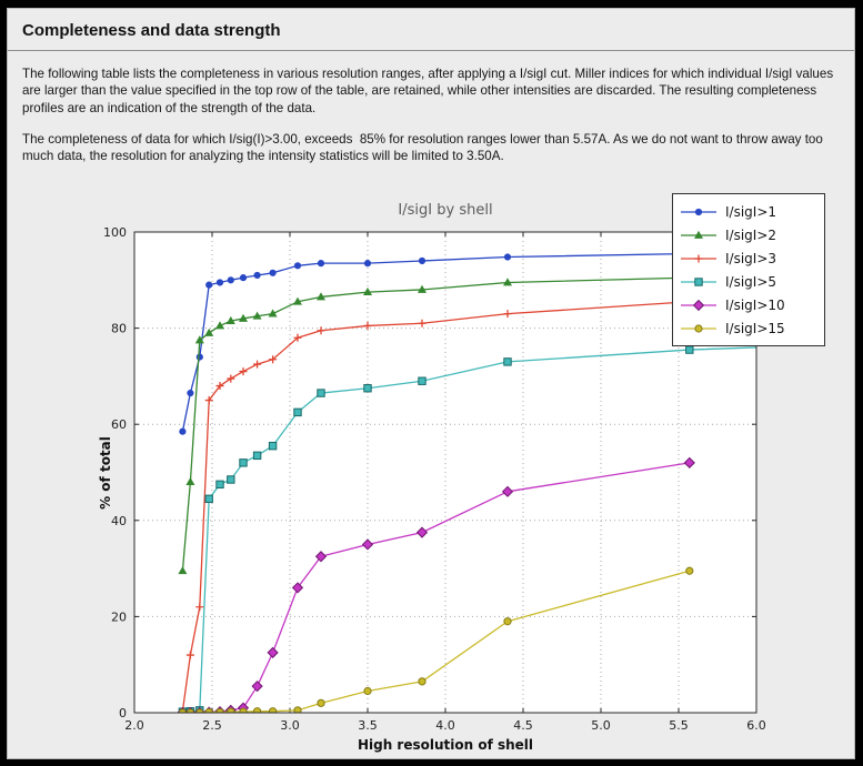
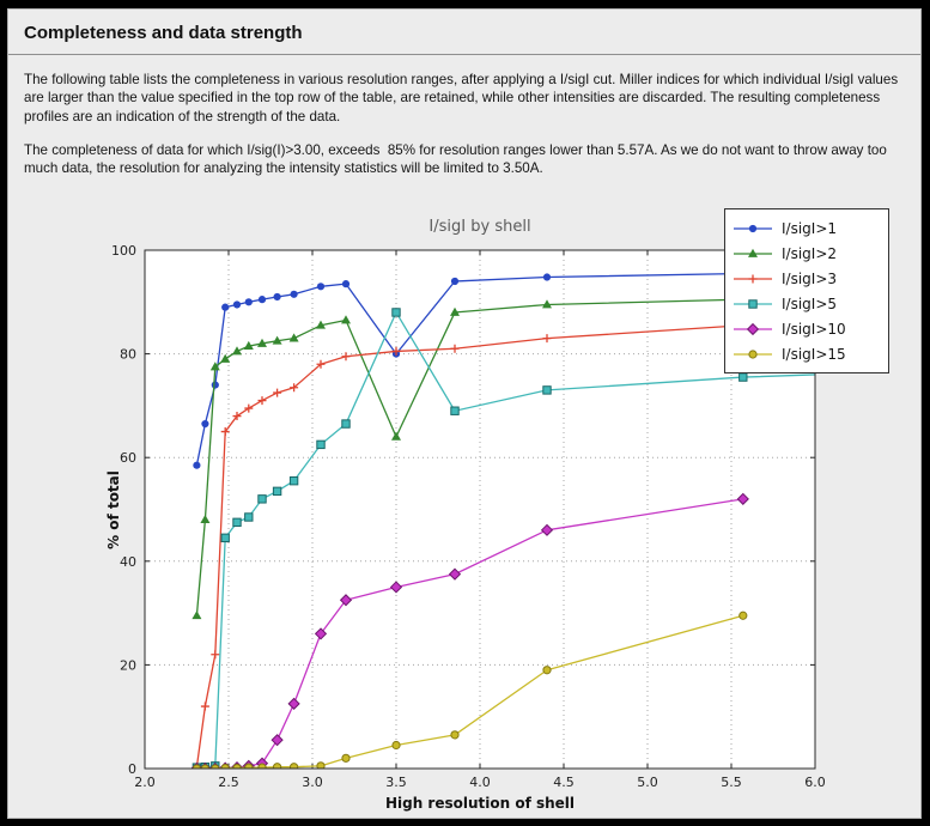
I/sigI>1/3.5: 94 -> 80
I/sigI>2/3.5: 88 -> 64
I/sigI>5/3.5: 68 -> 88
